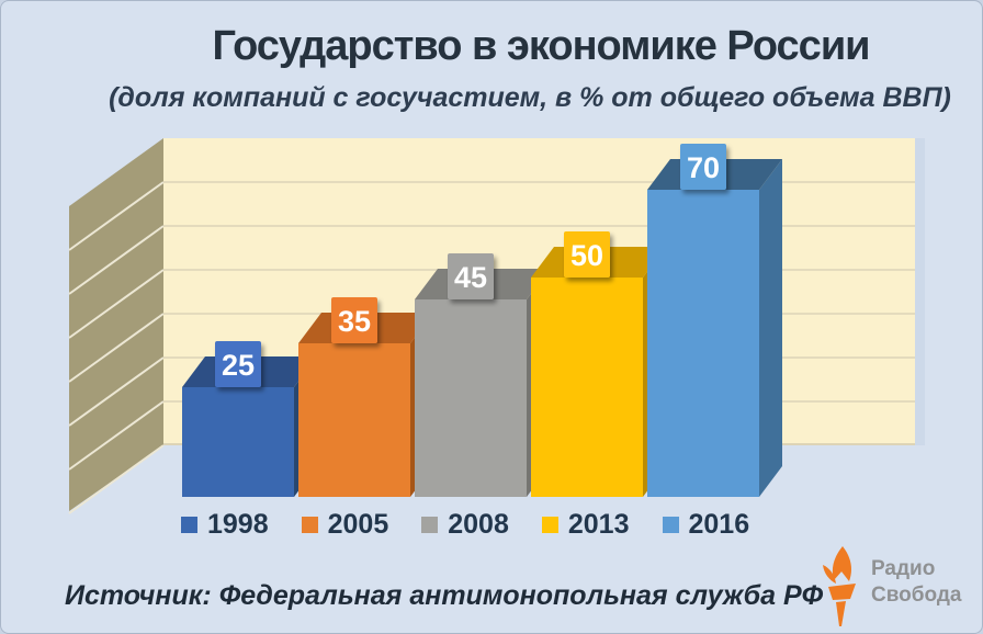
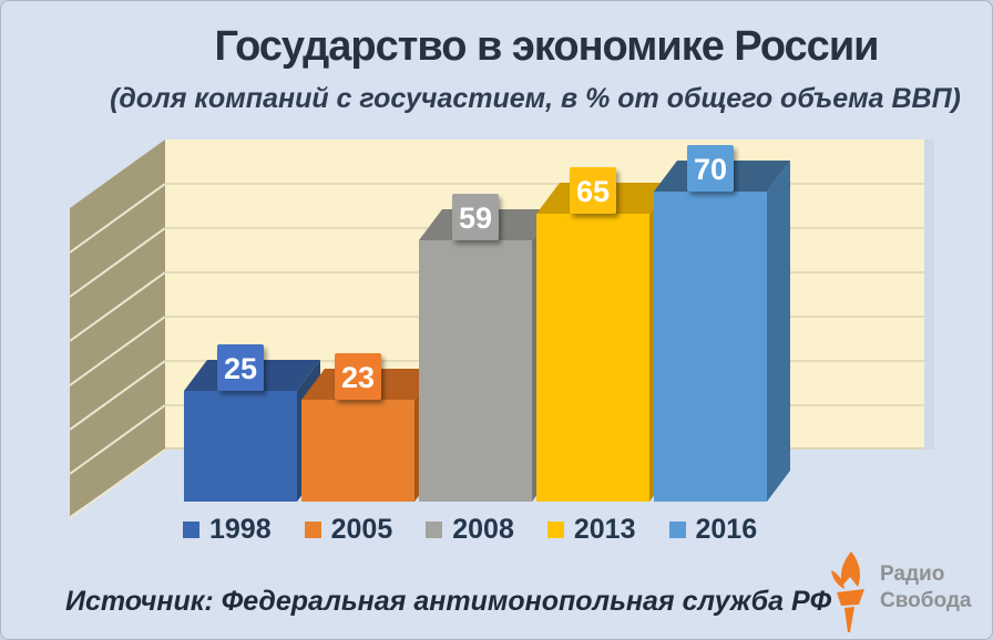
2005: 35 -> 23
2008: 45 -> 59
2013: 50 -> 65
